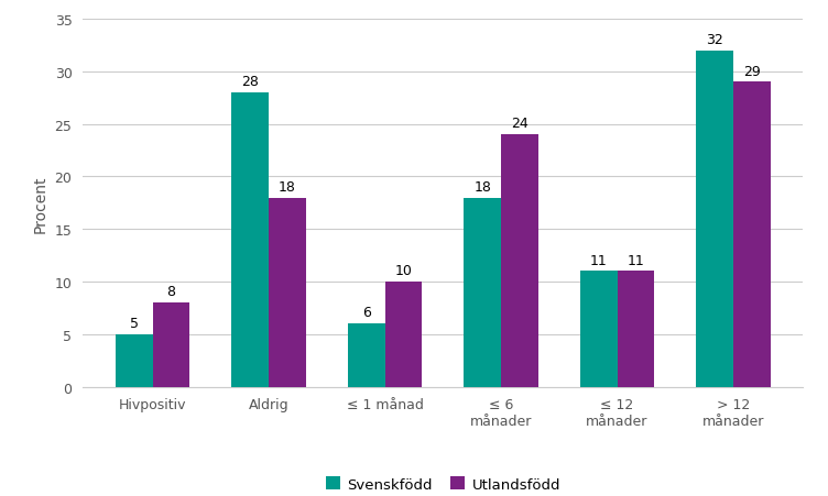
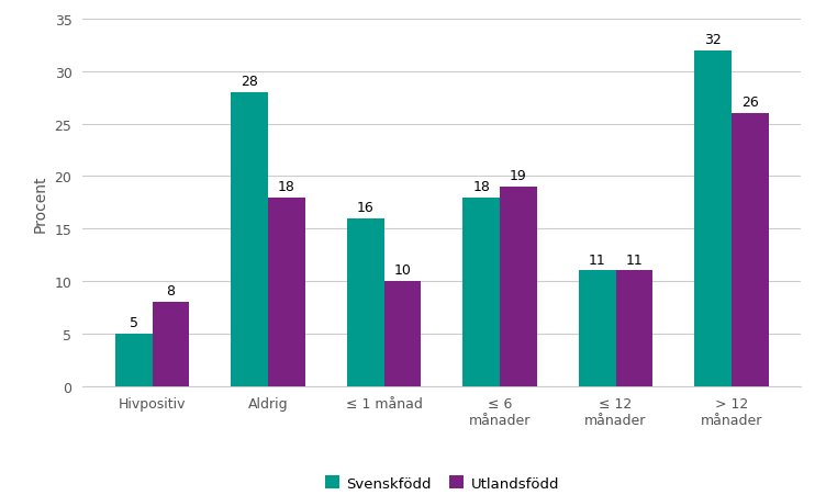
Svenskfödd/≤ 1 månad: 6 -> 16
Utlandsfödd/≤ 6 månader: 24 -> 19
Utlandsfödd/> 12 månader: 29 -> 26
